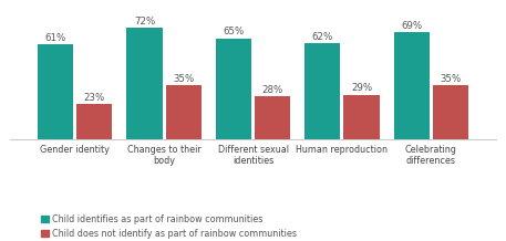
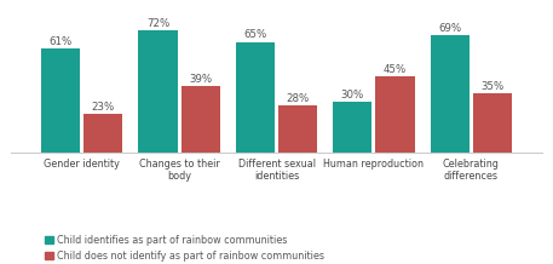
Child does not identify as part of rainbow communities/Changes to their body: 35% -> 39%
Child identifies as part of rainbow communities/Human reproduction: 62% -> 30%
Child does not identify as part of rainbow communities/Human reproduction: 29% -> 45%
